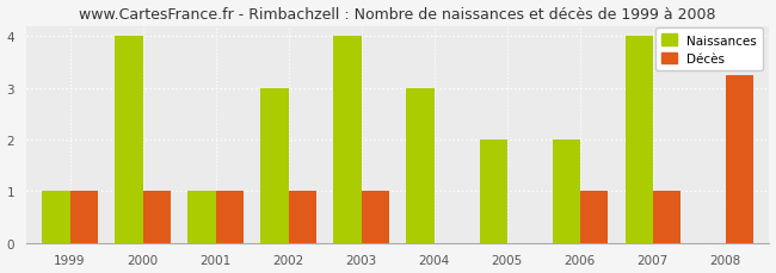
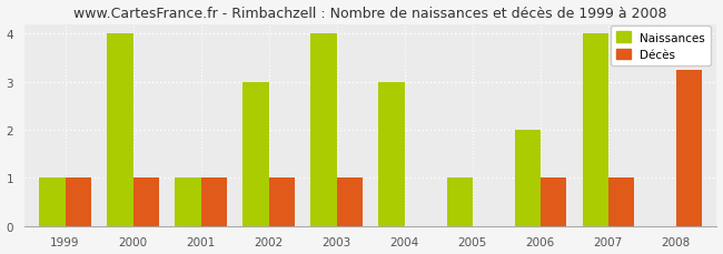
Naissances/2005: 2 -> 1
